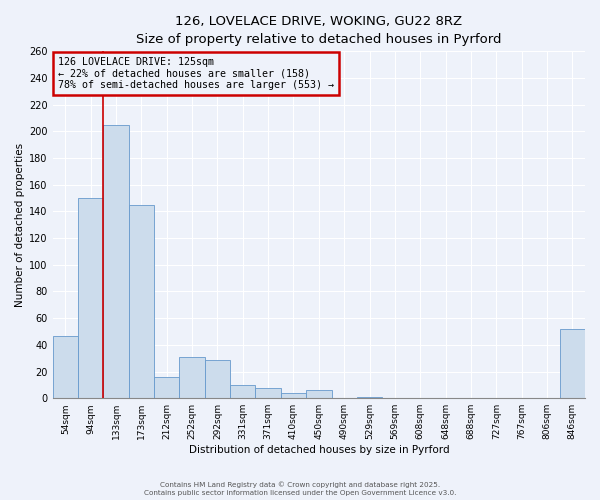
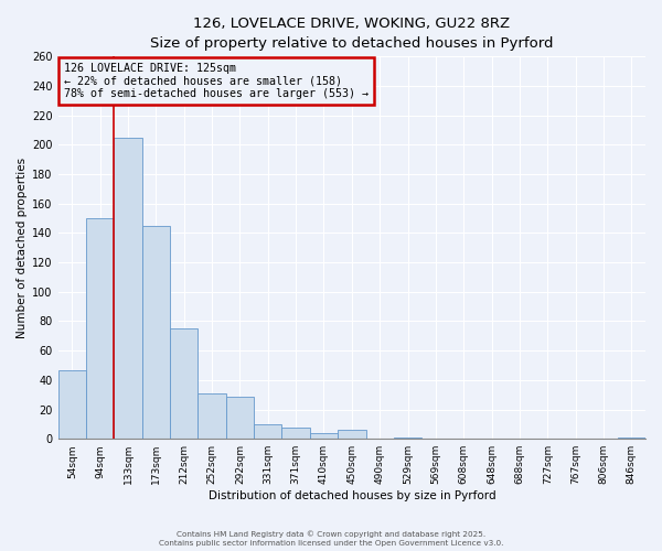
212sqm: 16 -> 75
846sqm: 52 -> 1
